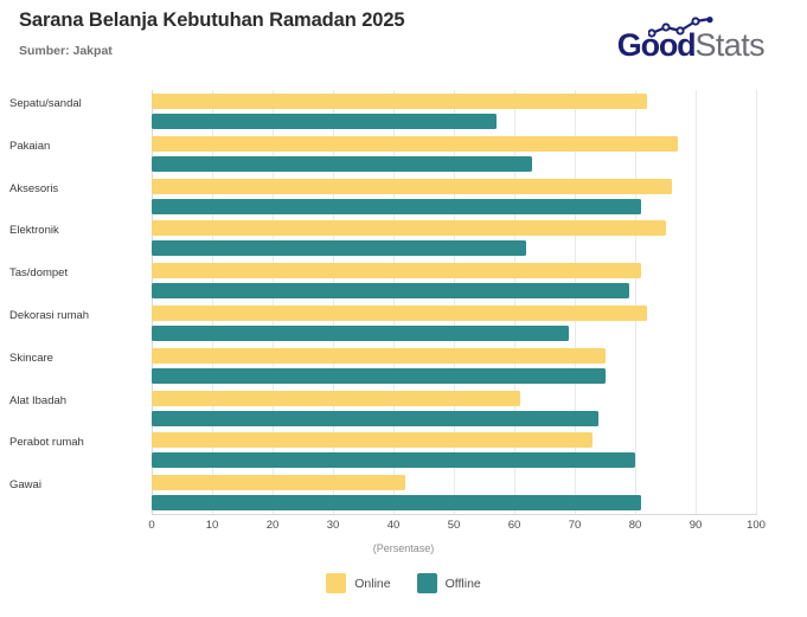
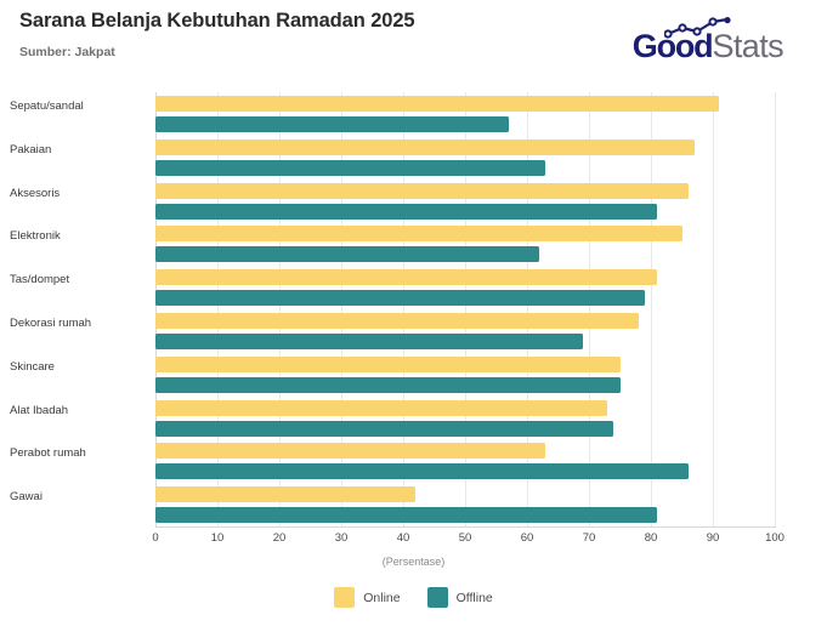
Online/Sepatu/sandal: 82 -> 91
Online/Dekorasi rumah: 82 -> 78
Online/Alat Ibadah: 61 -> 73
Online/Perabot rumah: 73 -> 63
Offline/Perabot rumah: 80 -> 86
